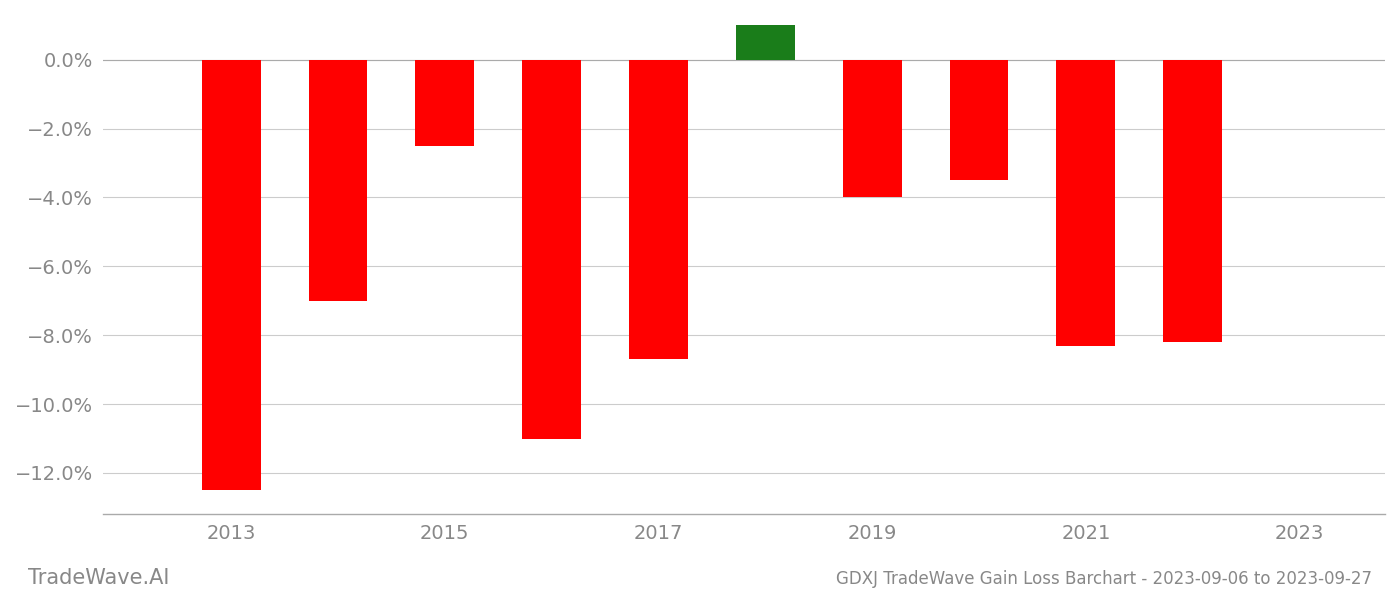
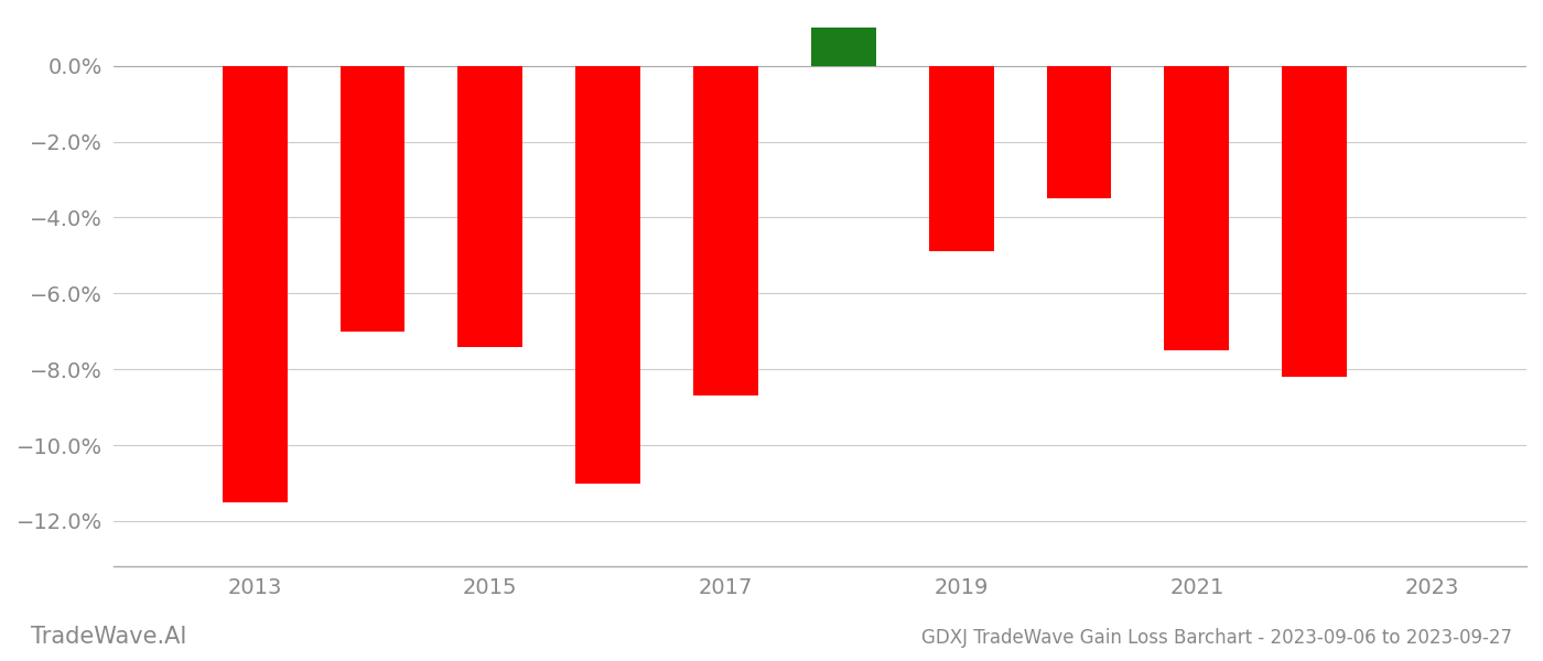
2013: -12.5% -> -11.5%
2015: -2.5% -> -7.4%
2019: -4.0% -> -4.9%
2021: -8.3% -> -7.5%
